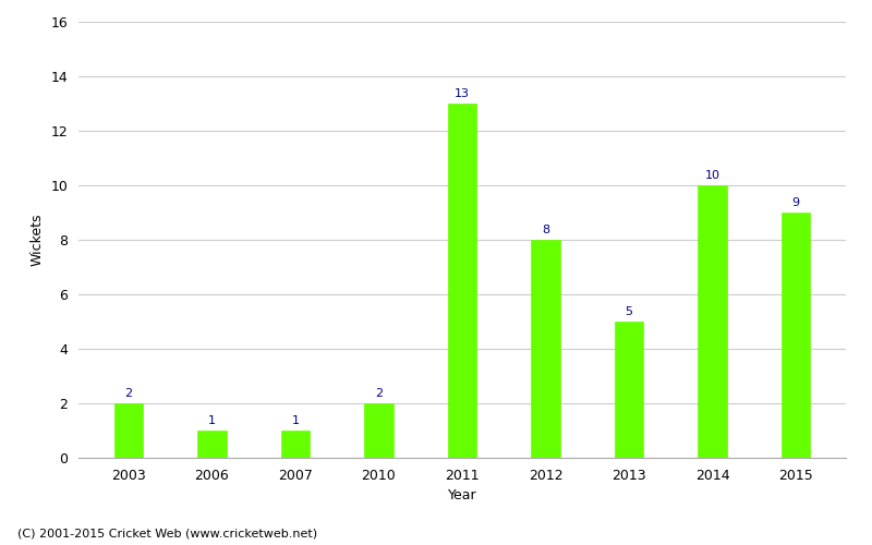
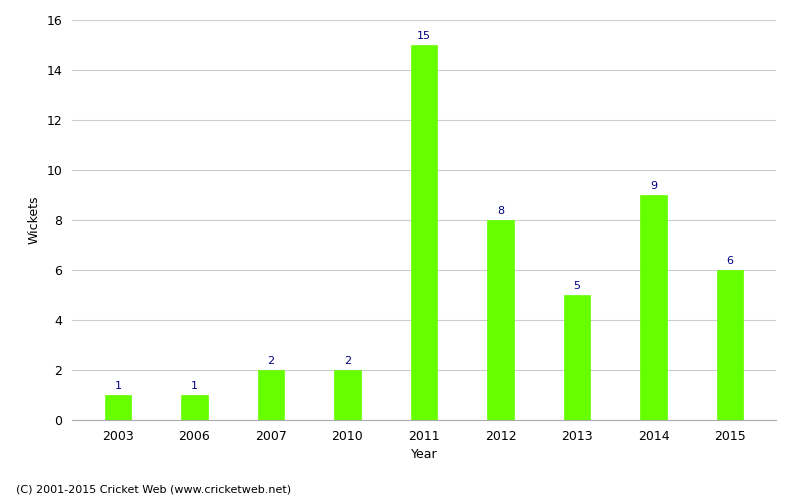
2003: 2 -> 1
2007: 1 -> 2
2011: 13 -> 15
2014: 10 -> 9
2015: 9 -> 6
